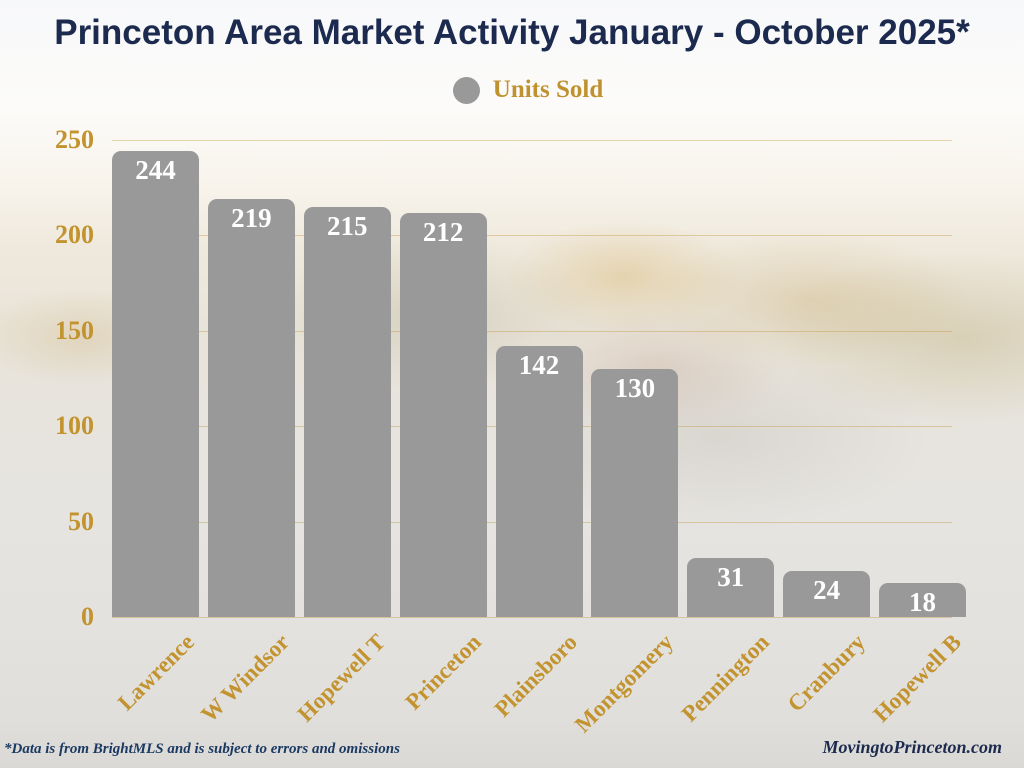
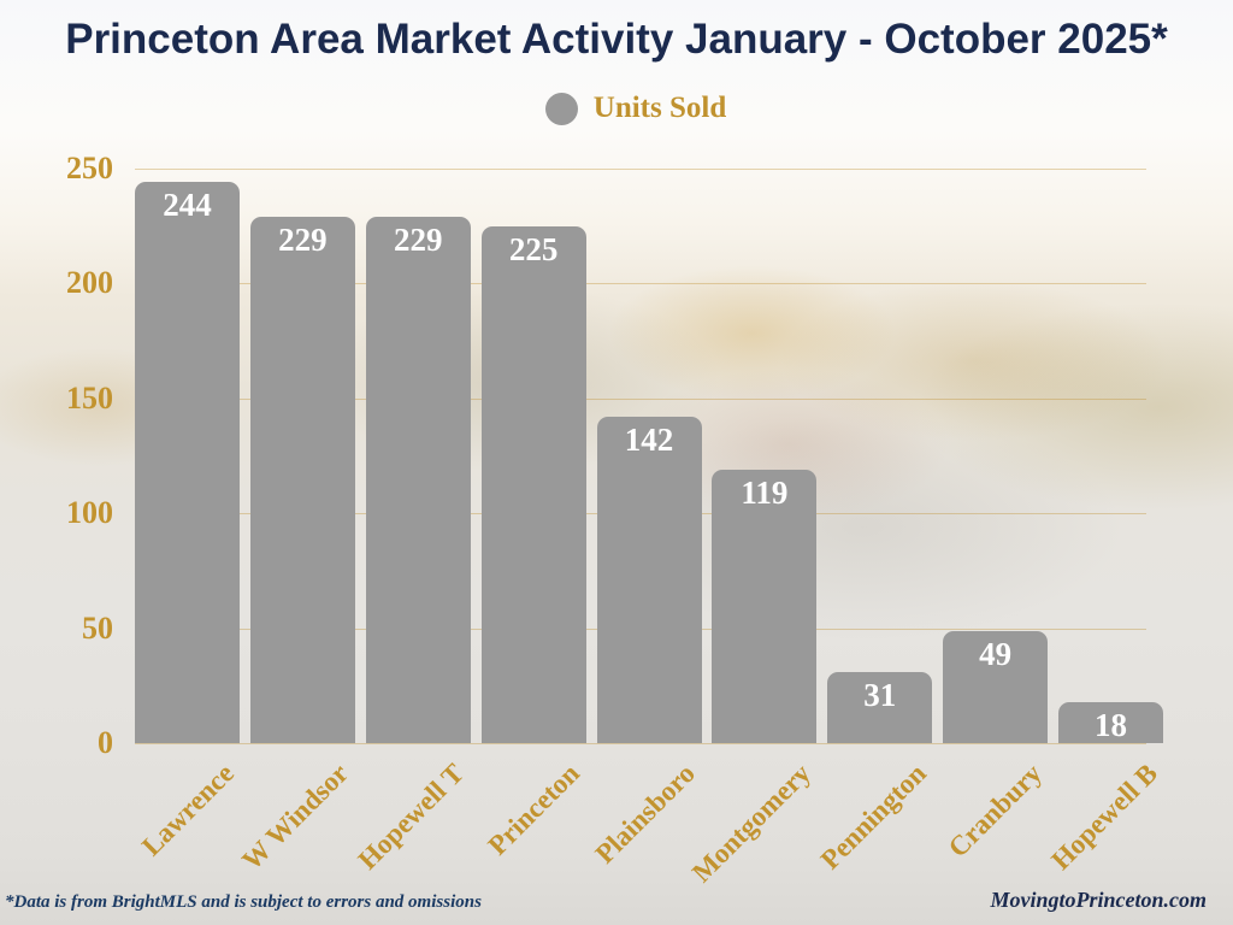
W Windsor: 219 -> 229
Hopewell T: 215 -> 229
Princeton: 212 -> 225
Montgomery: 130 -> 119
Cranbury: 24 -> 49
